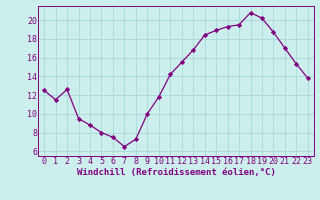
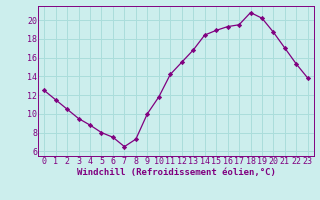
2: 12.6 -> 10.5
